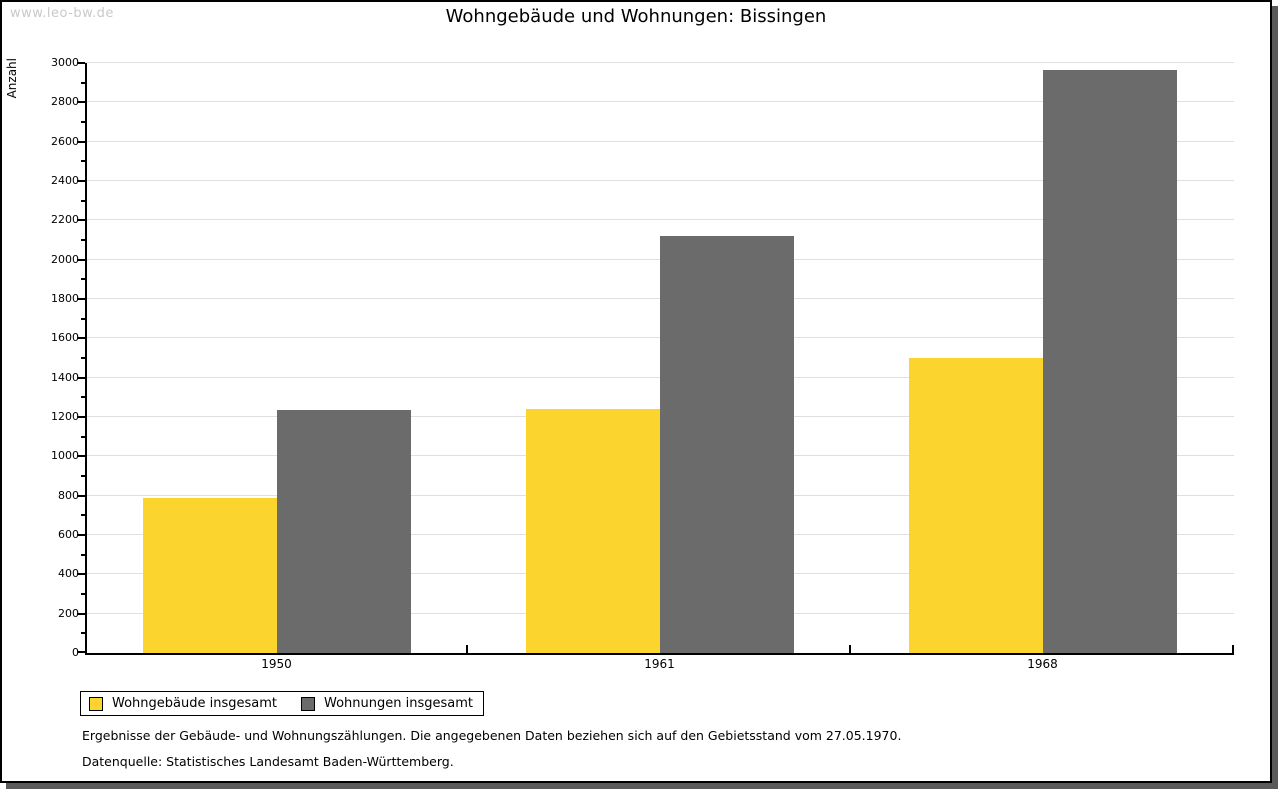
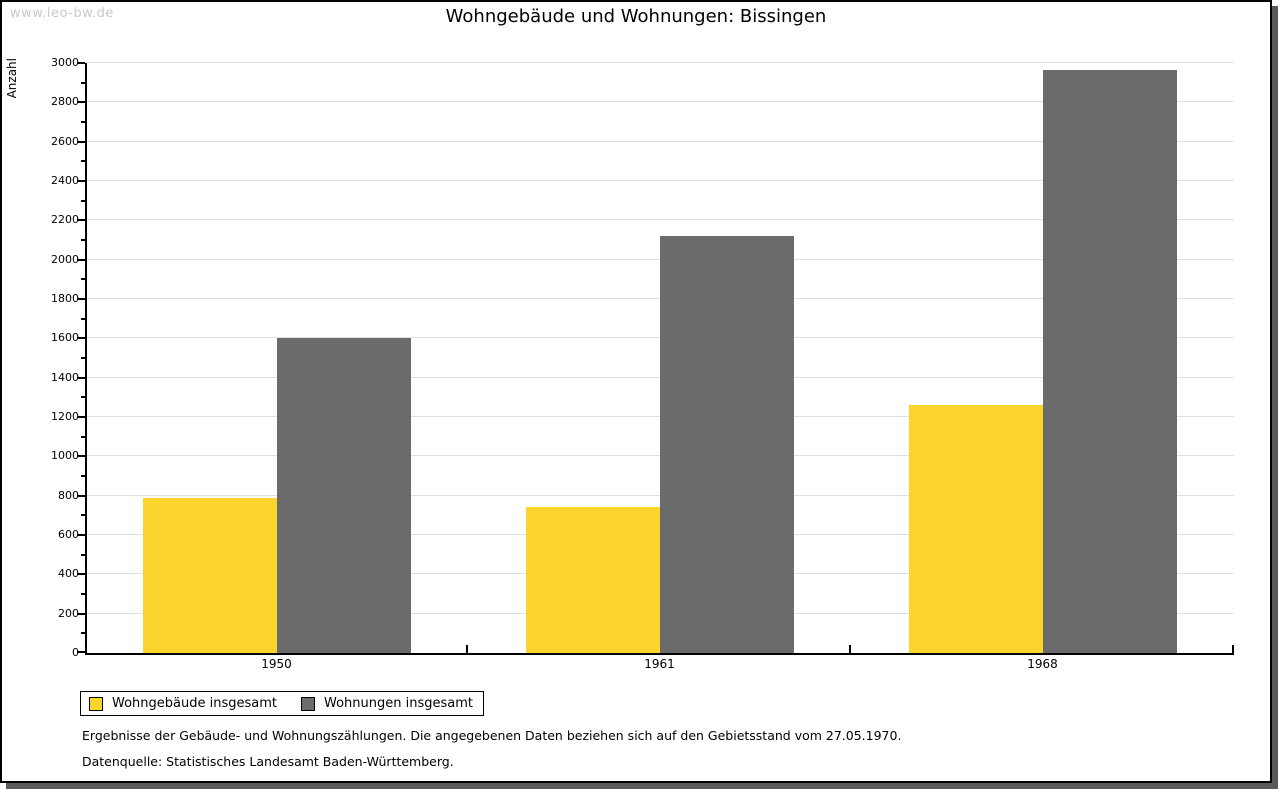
Wohnungen insgesamt/1950: 1240 -> 1600
Wohngebäude insgesamt/1961: 1240 -> 740
Wohngebäude insgesamt/1968: 1500 -> 1260
